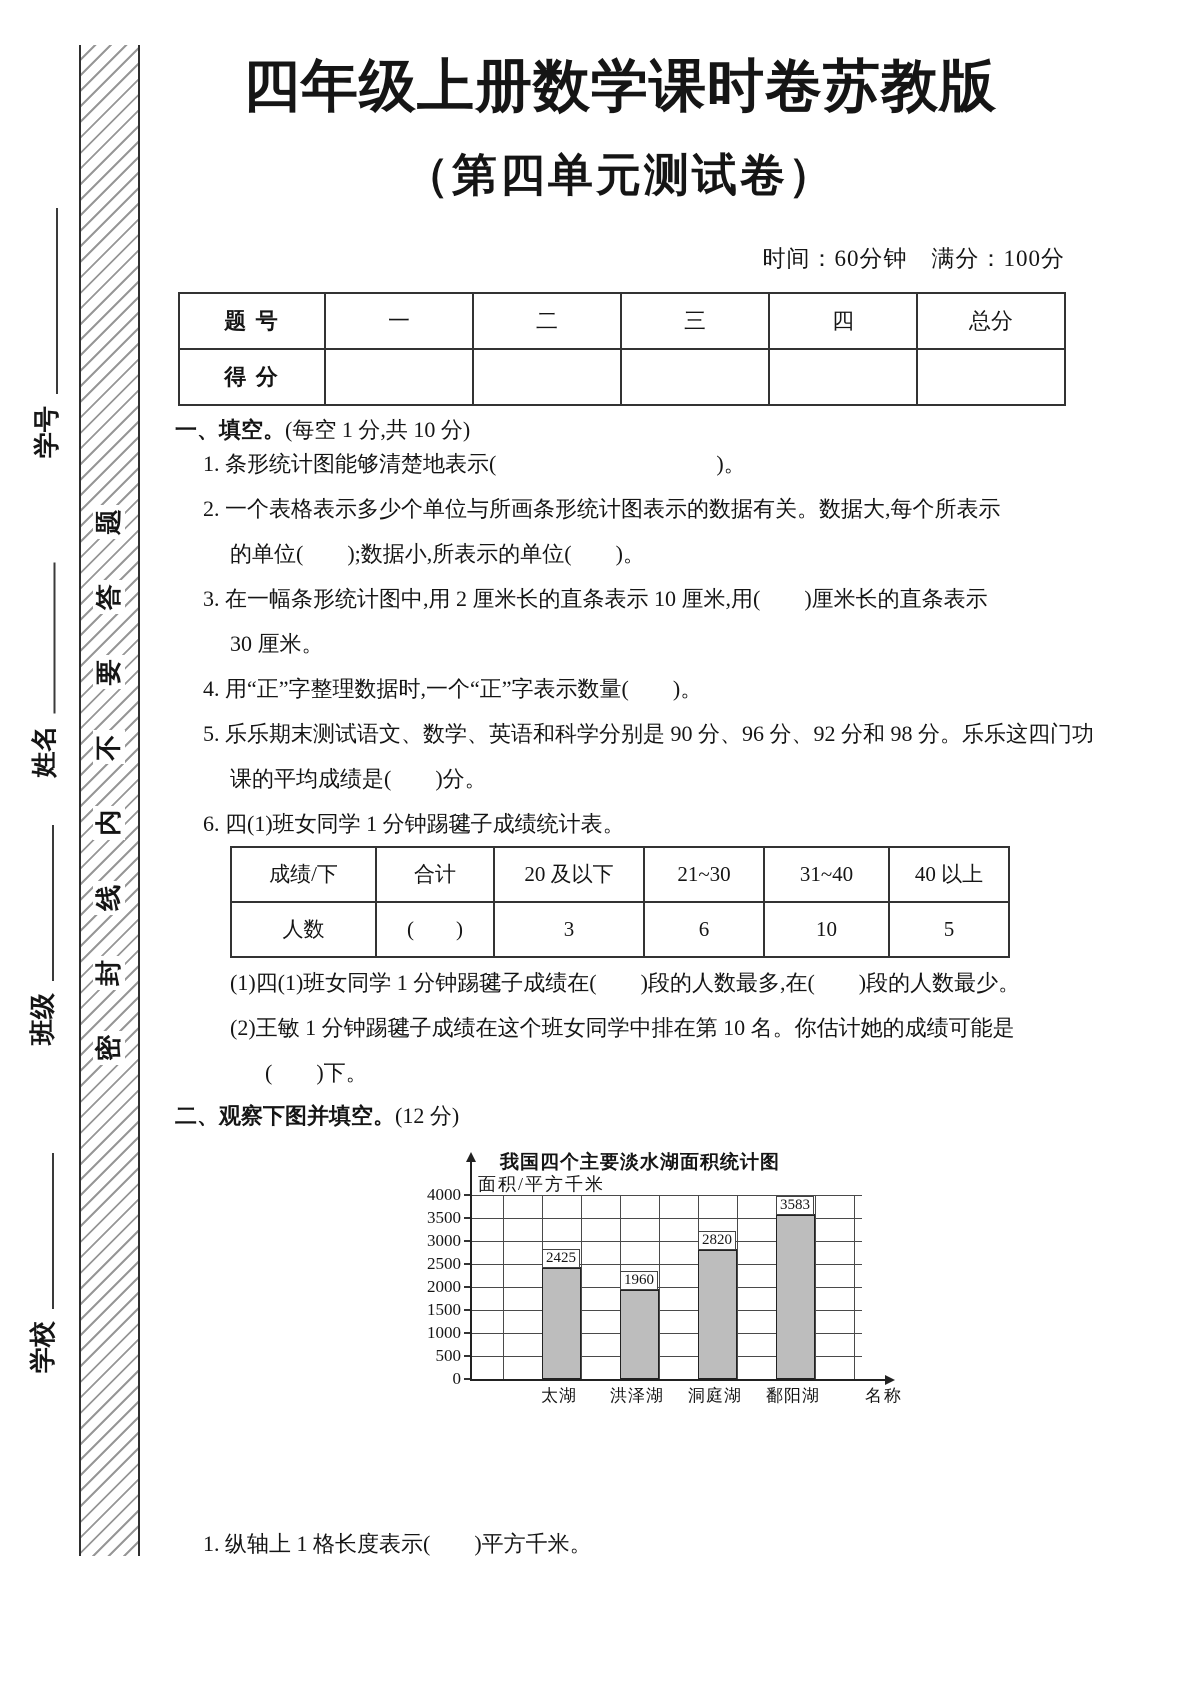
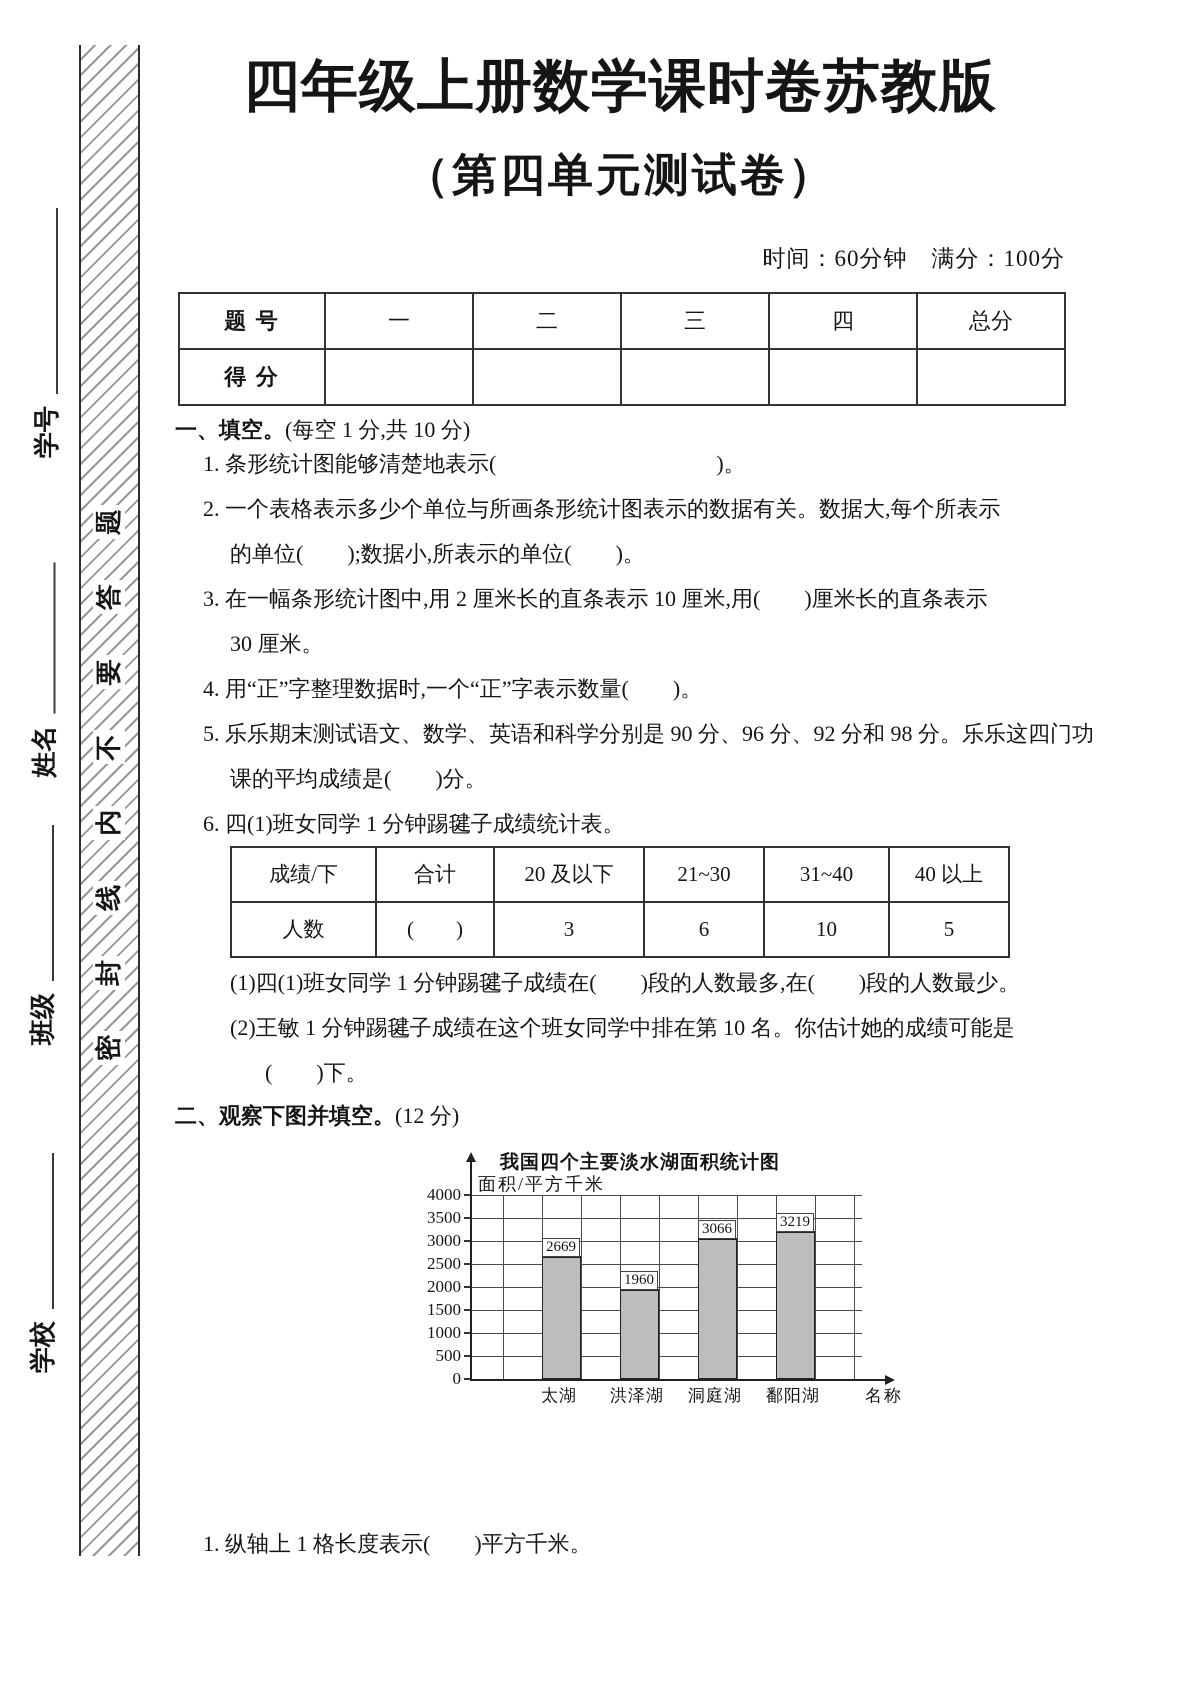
太湖: 2425 -> 2669
洞庭湖: 2820 -> 3066
鄱阳湖: 3583 -> 3219
